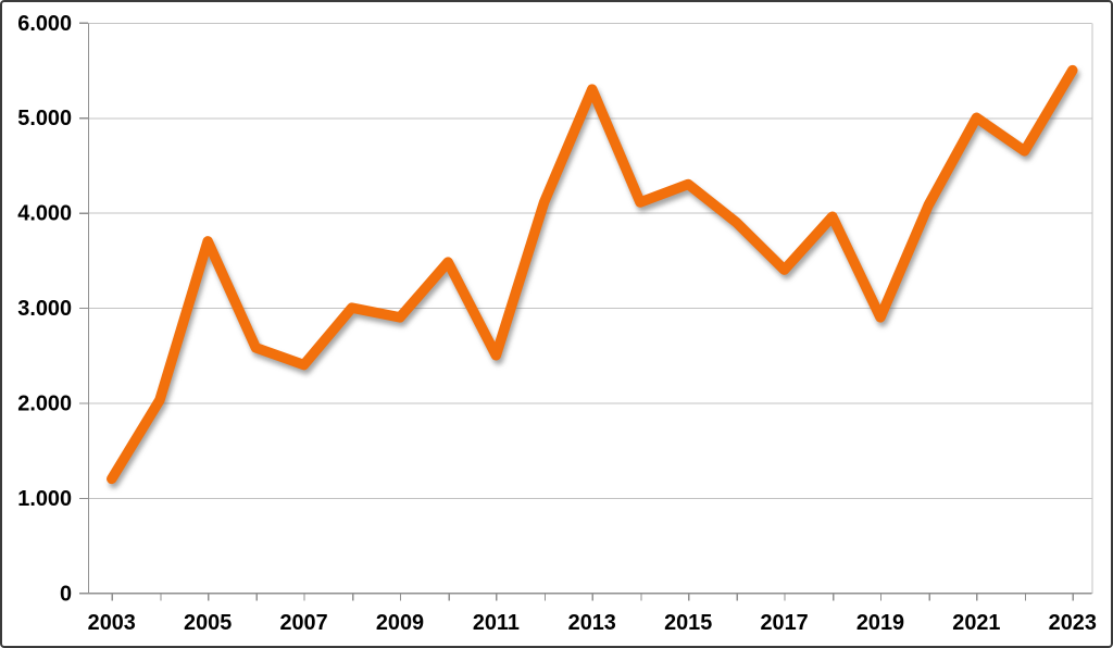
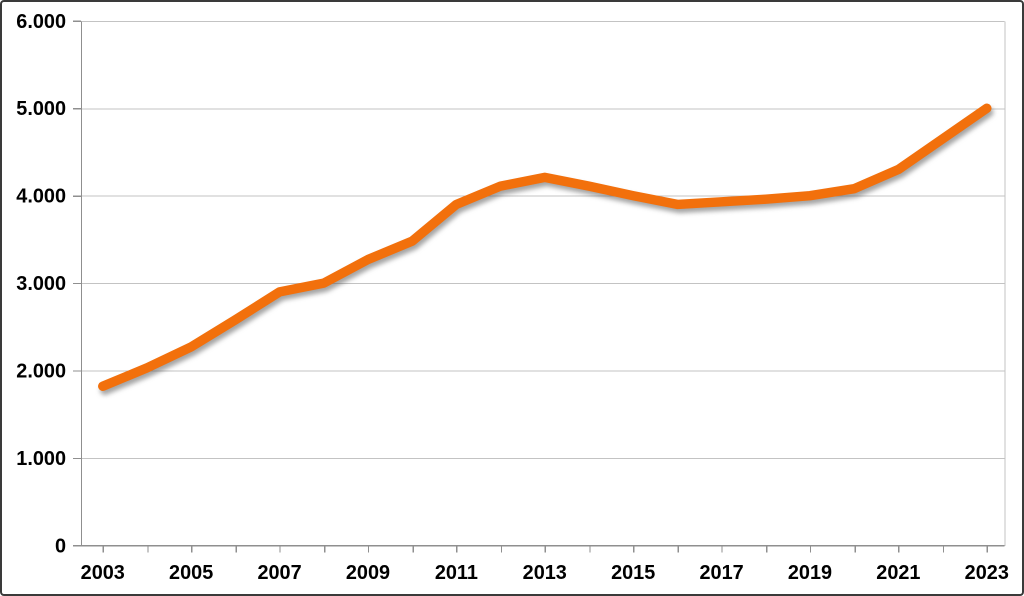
2003: 1200 -> 1800
2005: 3700 -> 2300
2007: 2400 -> 2900
2009: 2900 -> 3300
2011: 2500 -> 3900
2013: 5300 -> 4200
2015: 4300 -> 4000
2017: 3400 -> 3900
2019: 2900 -> 4000
2021: 5000 -> 4300
2023: 5500 -> 5000
